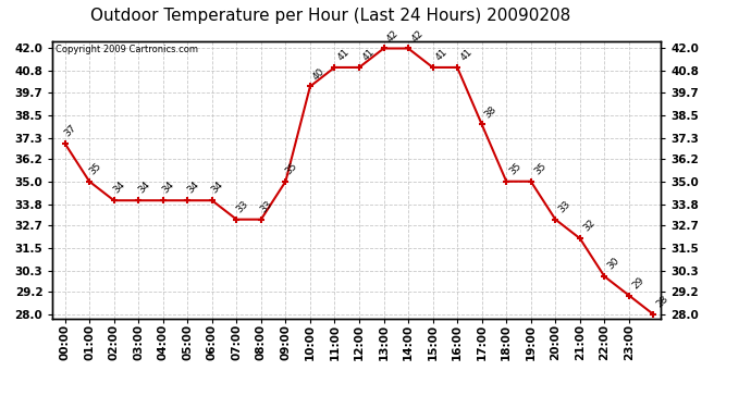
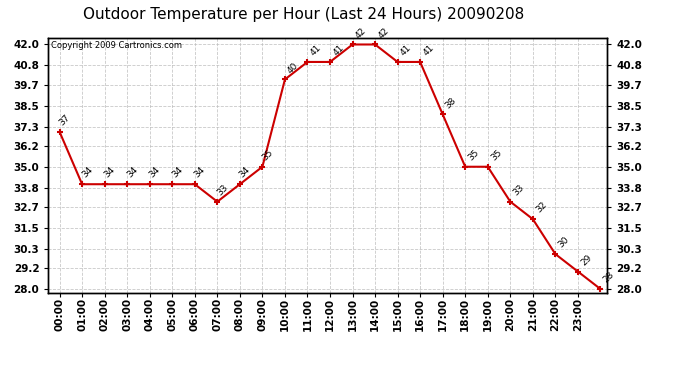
01:00: 35 -> 34
08:00: 33 -> 34
